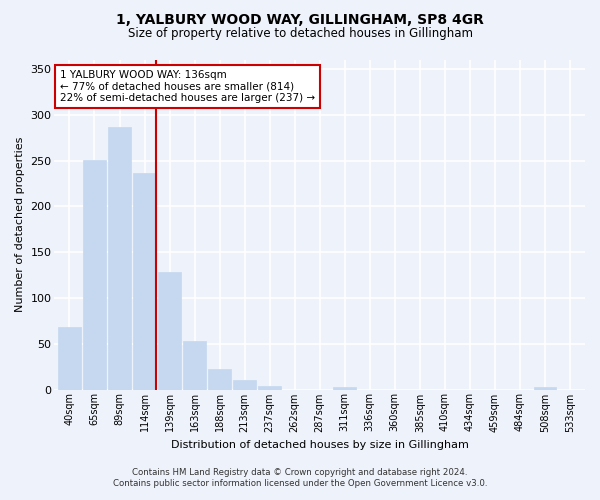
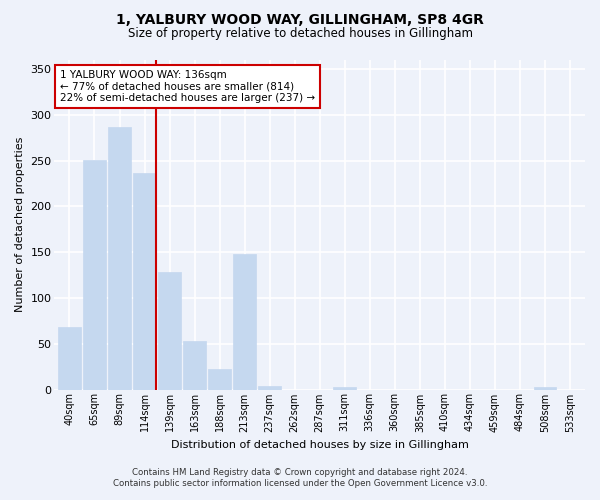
213sqm: 10 -> 148
